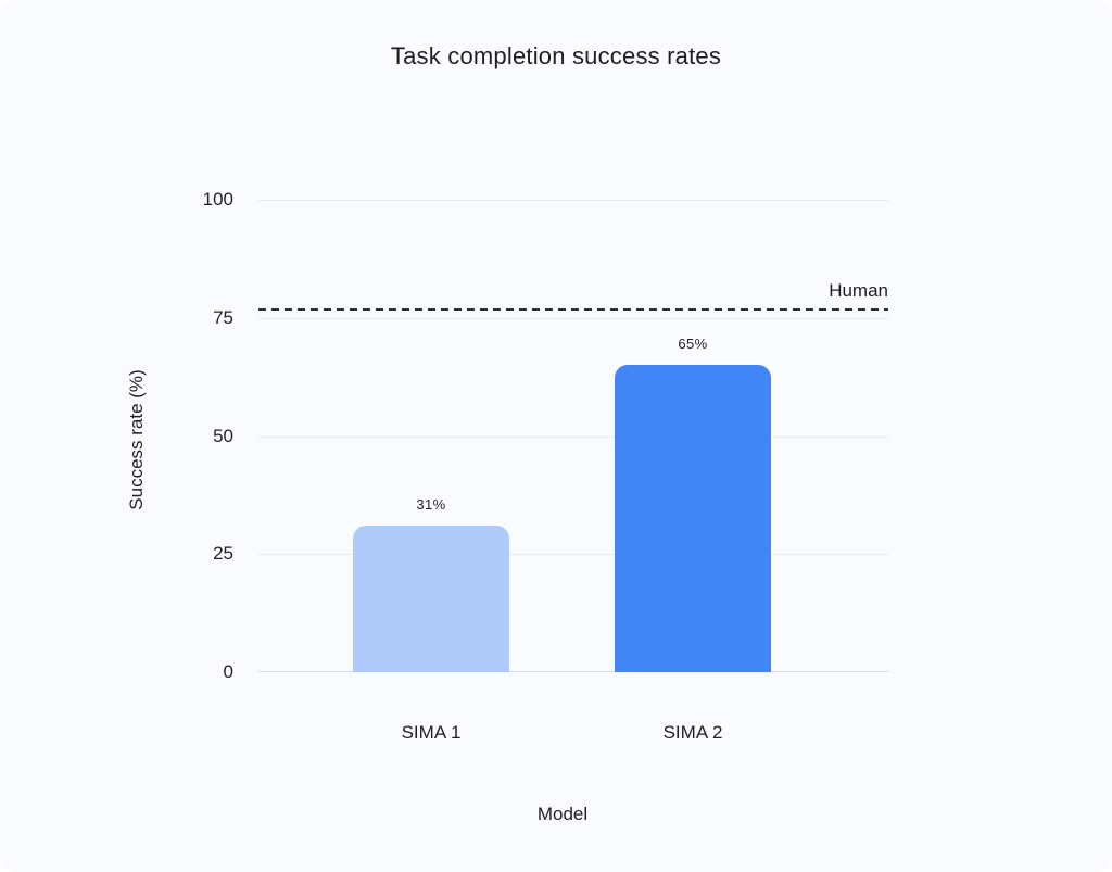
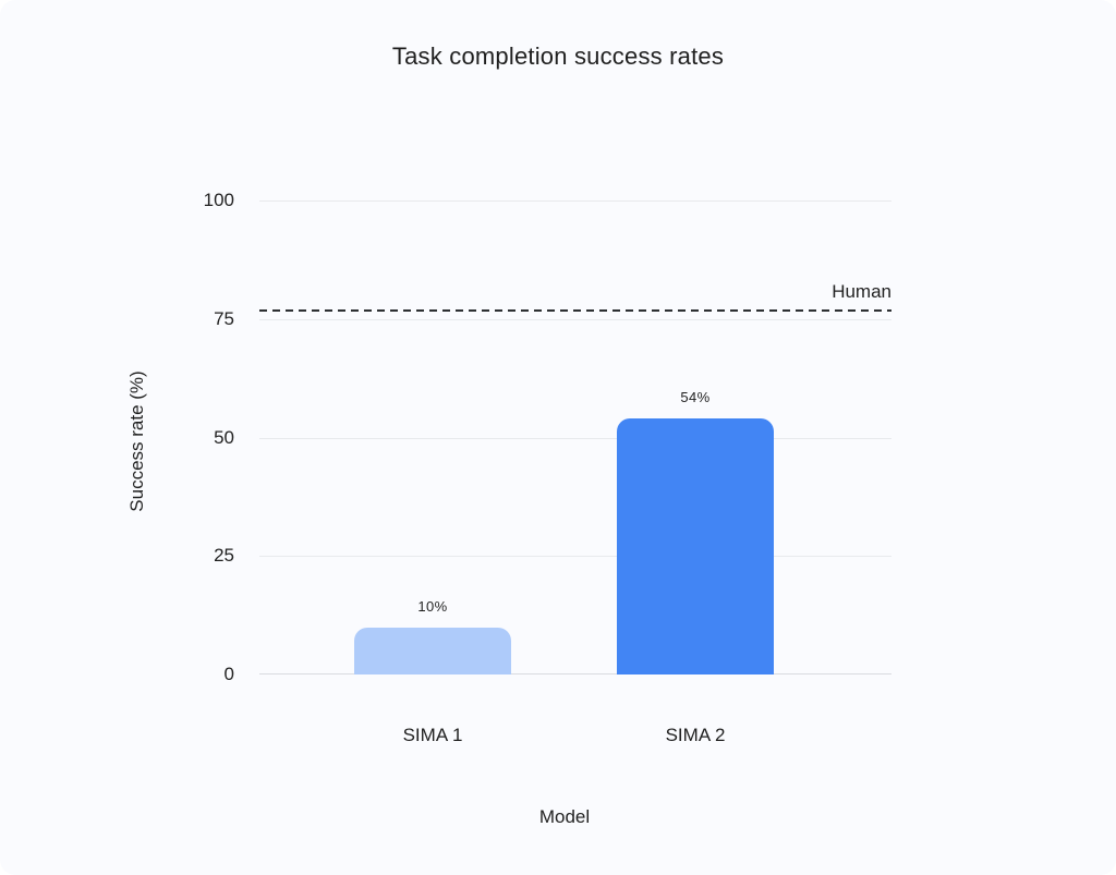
SIMA 1: 31% -> 10%
SIMA 2: 65% -> 54%
